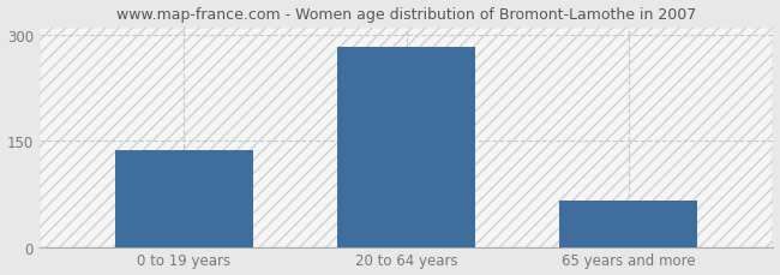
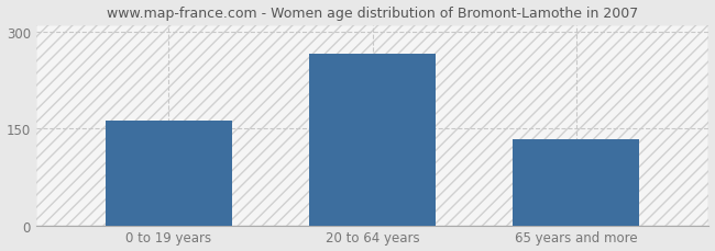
0 to 19 years: 137 -> 162
20 to 64 years: 283 -> 266
65 years and more: 65 -> 134
